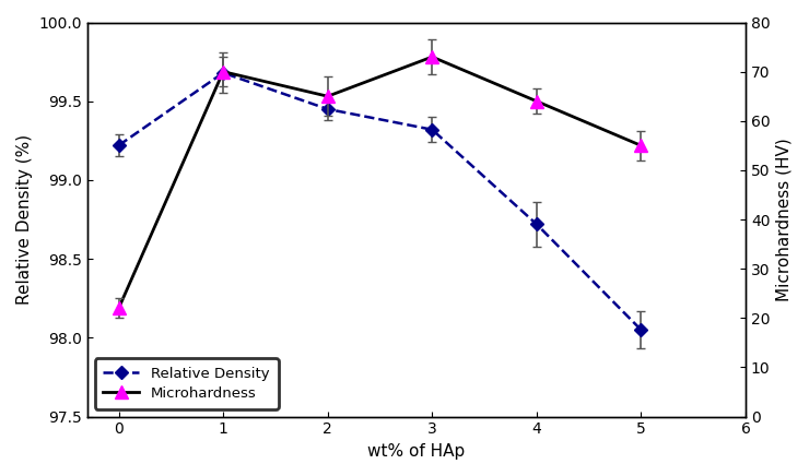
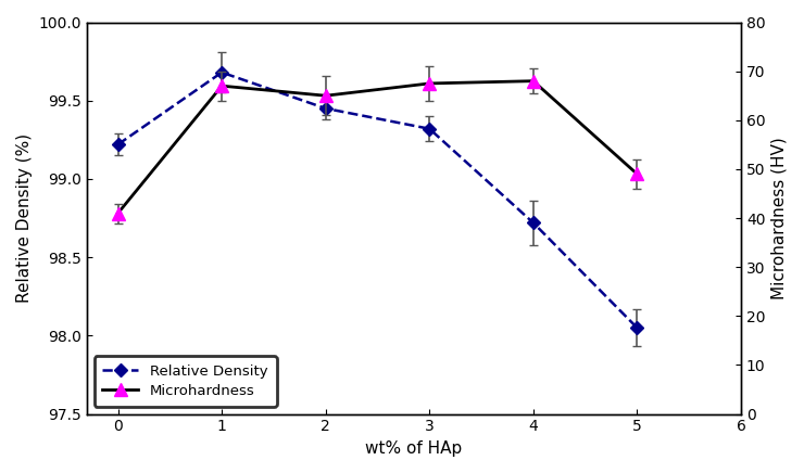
Microhardness/0: 22.0 -> 41.0
Microhardness/1: 70.0 -> 67.0
Microhardness/3: 73.0 -> 67.5
Microhardness/4: 64.0 -> 68.0
Microhardness/5: 55.0 -> 49.0
